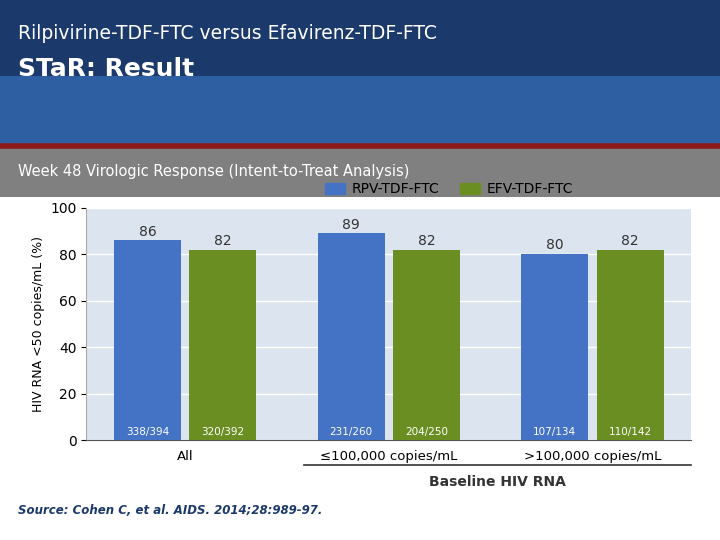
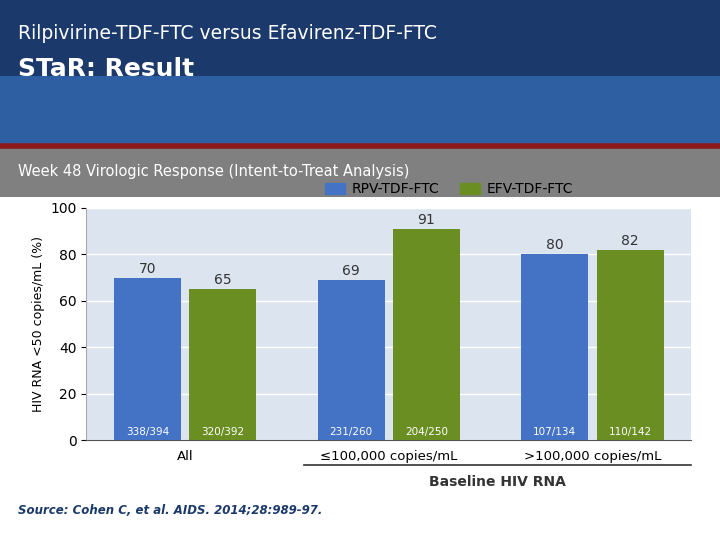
RPV-TDF-FTC/All: 86 -> 70
EFV-TDF-FTC/All: 82 -> 65
RPV-TDF-FTC/≤100,000 copies/mL: 89 -> 69
EFV-TDF-FTC/≤100,000 copies/mL: 82 -> 91
